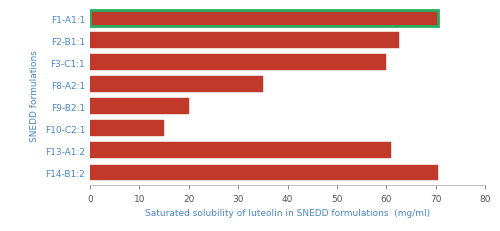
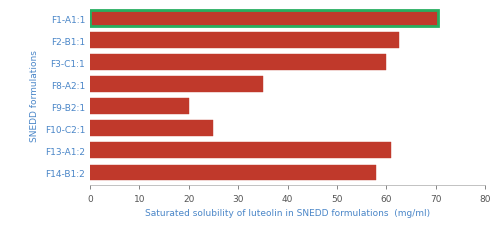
F10-C2:1: 15.0 -> 25.0
F14-B1:2: 70.5 -> 58.0
